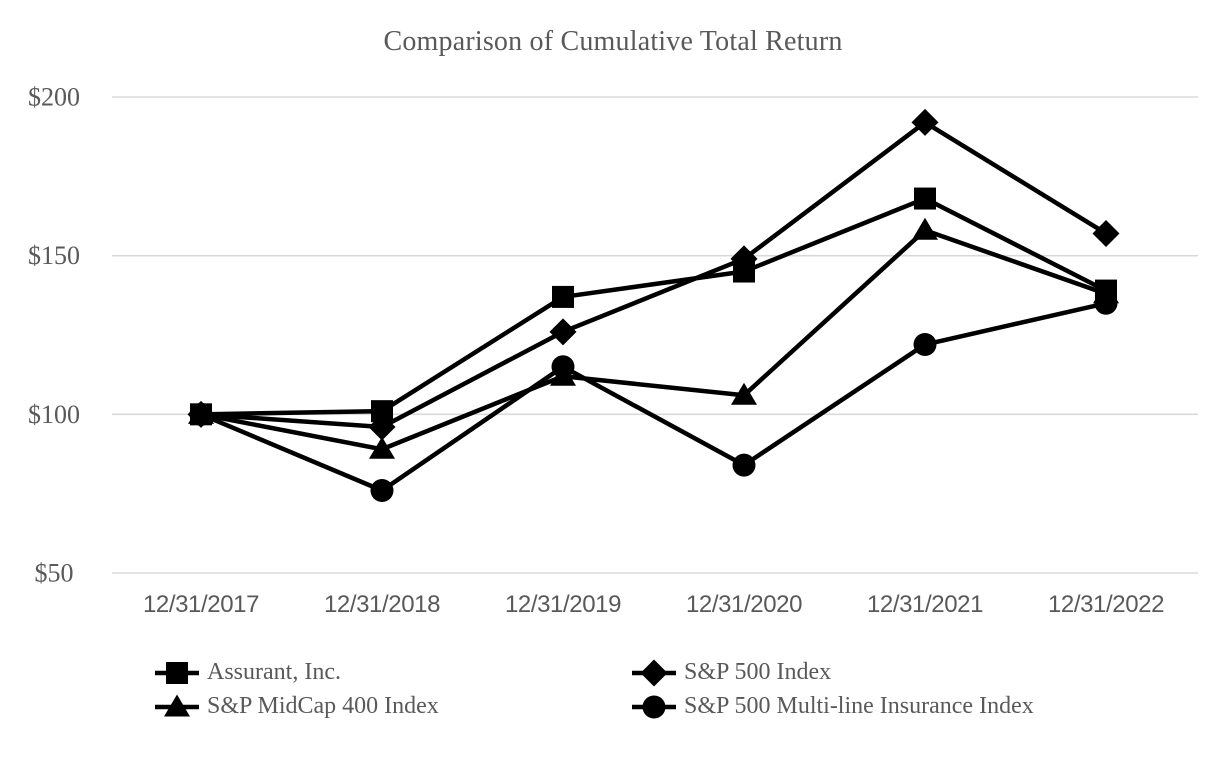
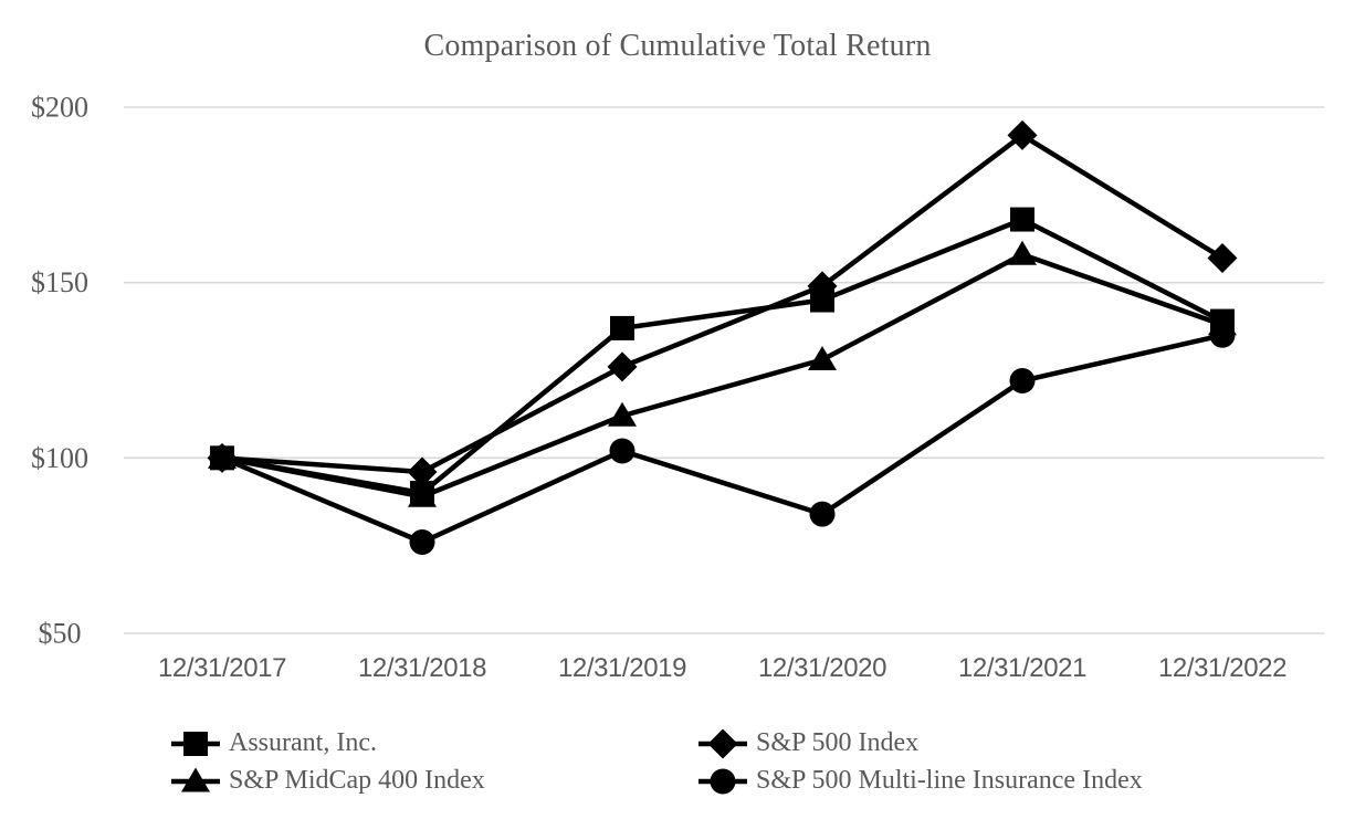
Assurant, Inc./12/31/2018: $101 -> $90
S&P 500 Multi-line Insurance Index/12/31/2019: $115 -> $102
S&P MidCap 400 Index/12/31/2020: $106 -> $128
